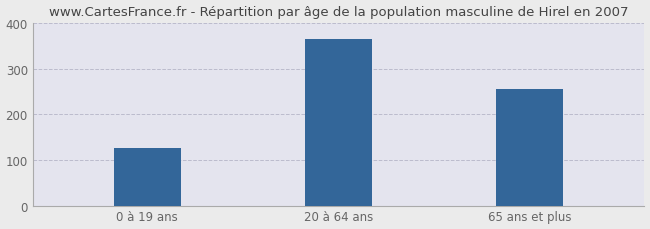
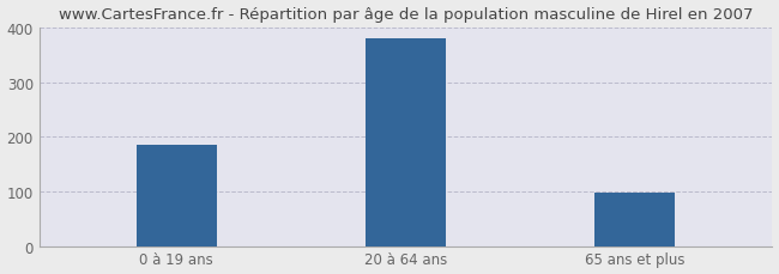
0 à 19 ans: 125 -> 185
20 à 64 ans: 365 -> 380
65 ans et plus: 255 -> 97
